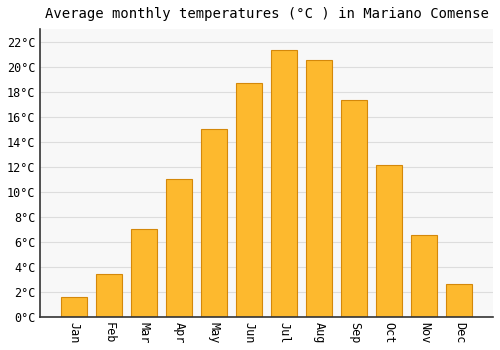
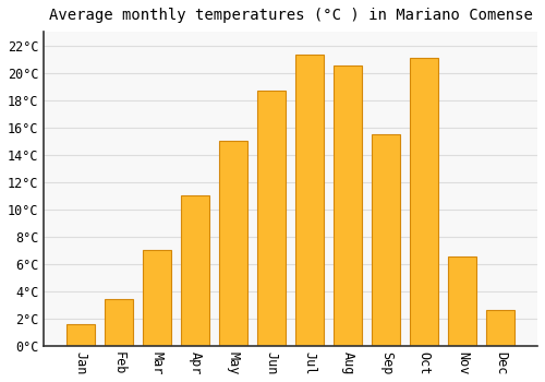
Sep: 17.3°C -> 15.5°C
Oct: 12.1°C -> 21.1°C
